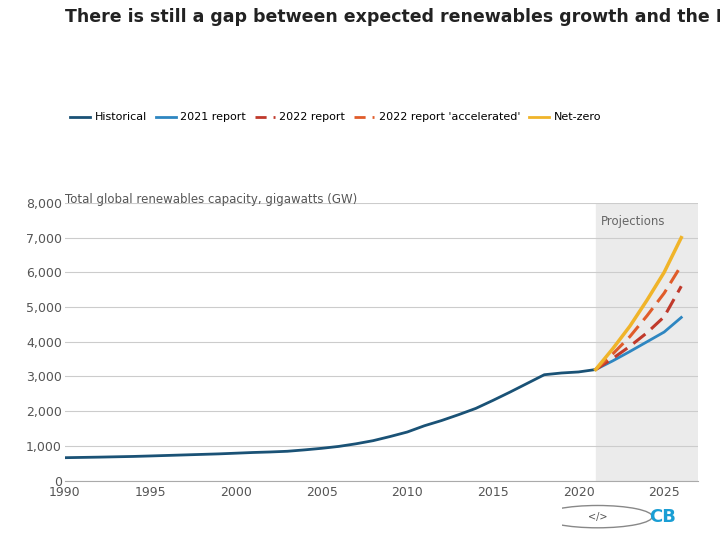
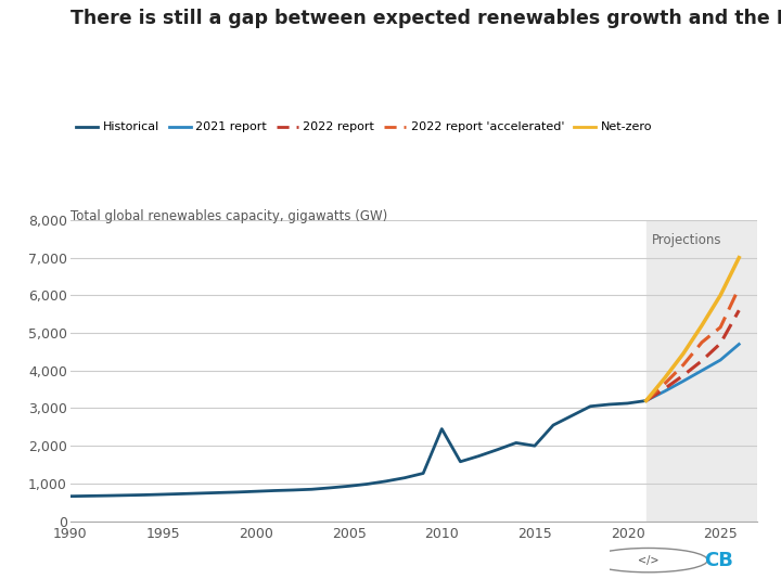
Historical/2010: 1,400 -> 2,450
Historical/2015: 2,310 -> 2,000
2022 report 'accelerated'/2025: 5,400 -> 5,150
